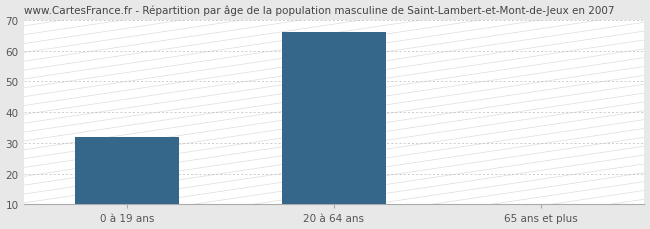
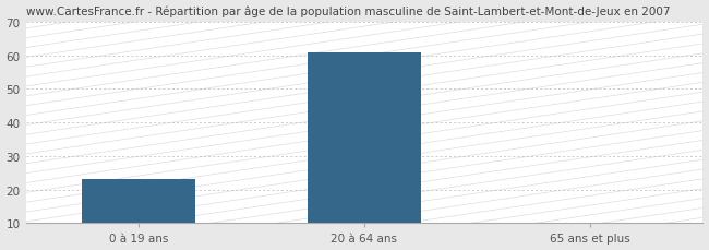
0 à 19 ans: 32 -> 23
20 à 64 ans: 66 -> 61
